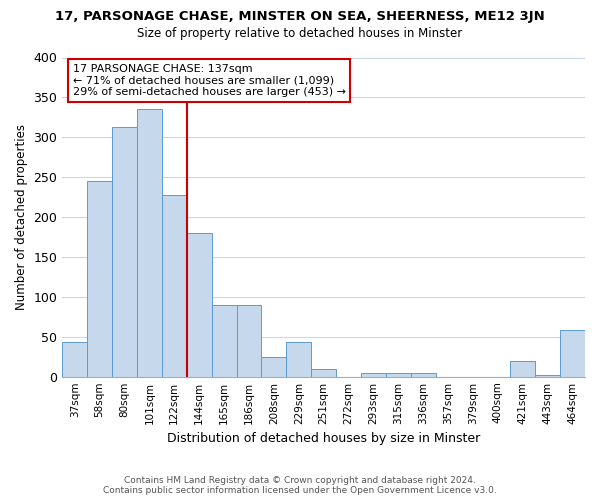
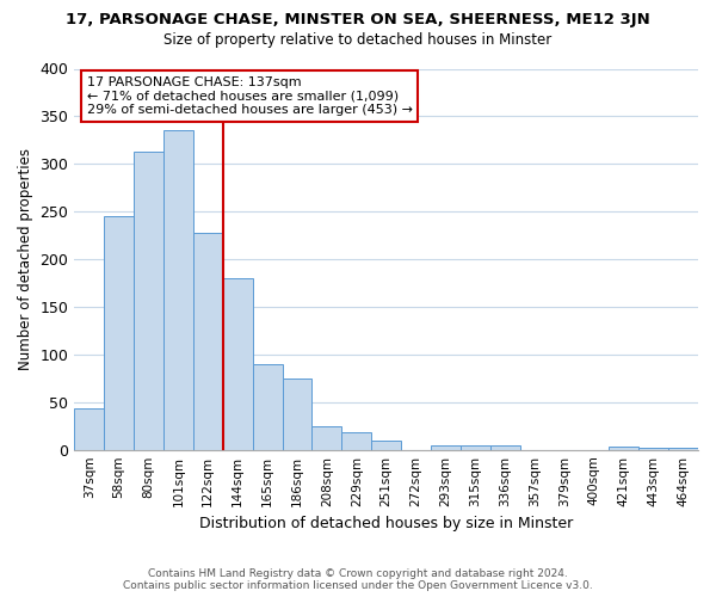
186sqm: 90 -> 75
229sqm: 44 -> 18
421sqm: 20 -> 3
464sqm: 58 -> 2
